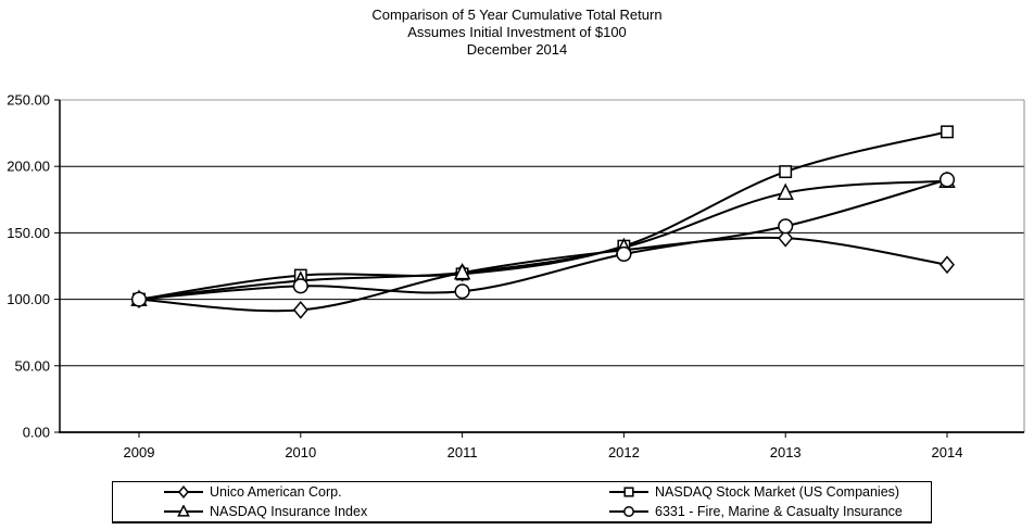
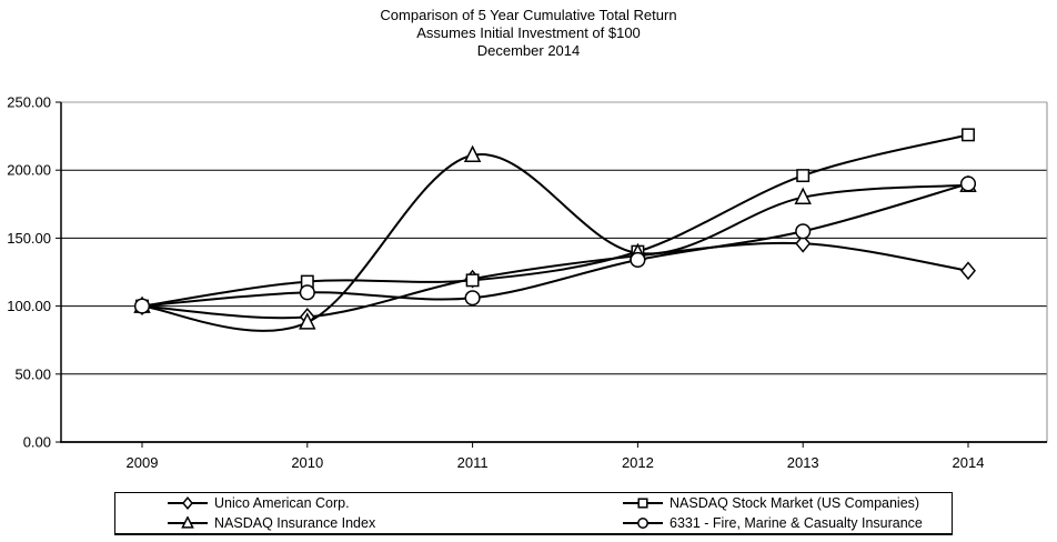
NASDAQ Insurance Index/2010: 114 -> 88
NASDAQ Insurance Index/2011: 120 -> 211
